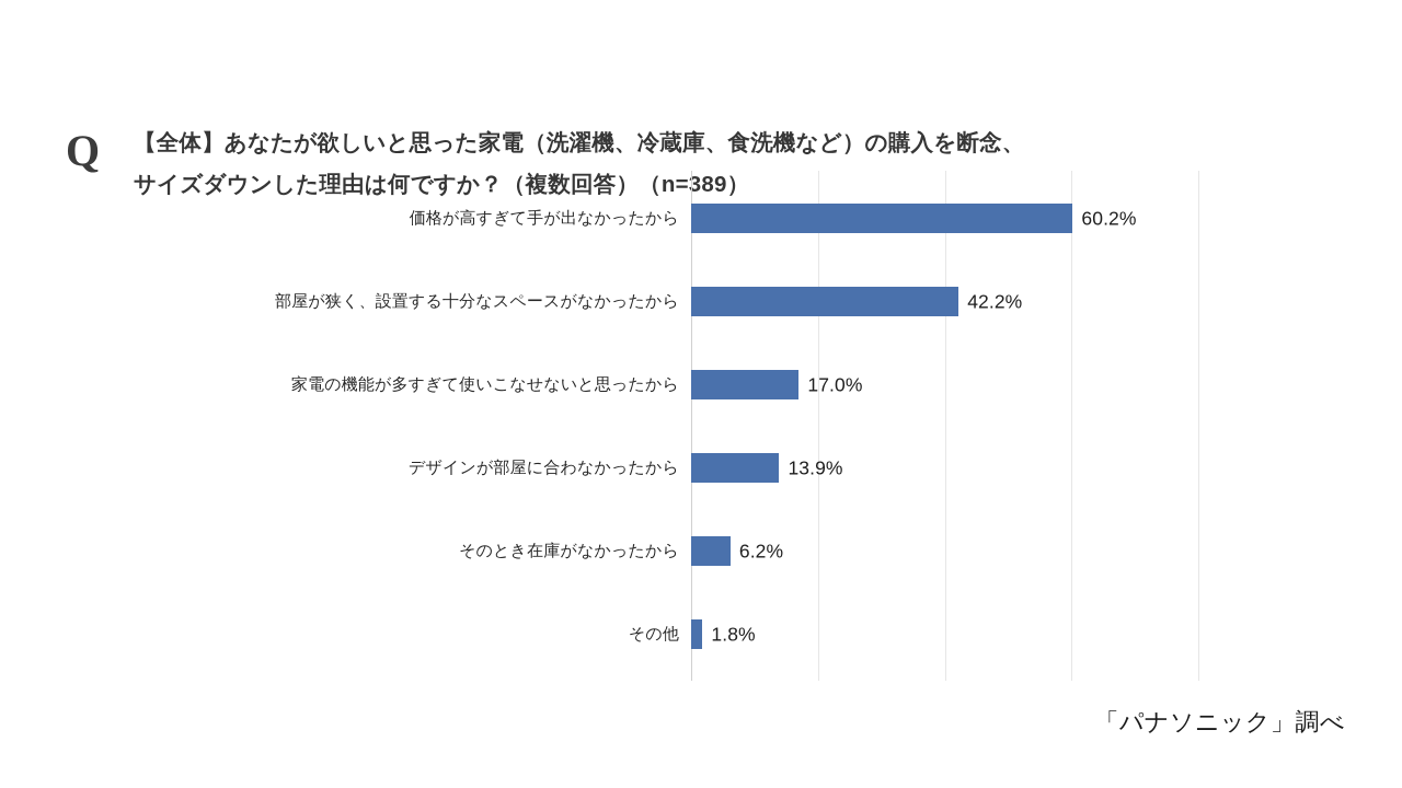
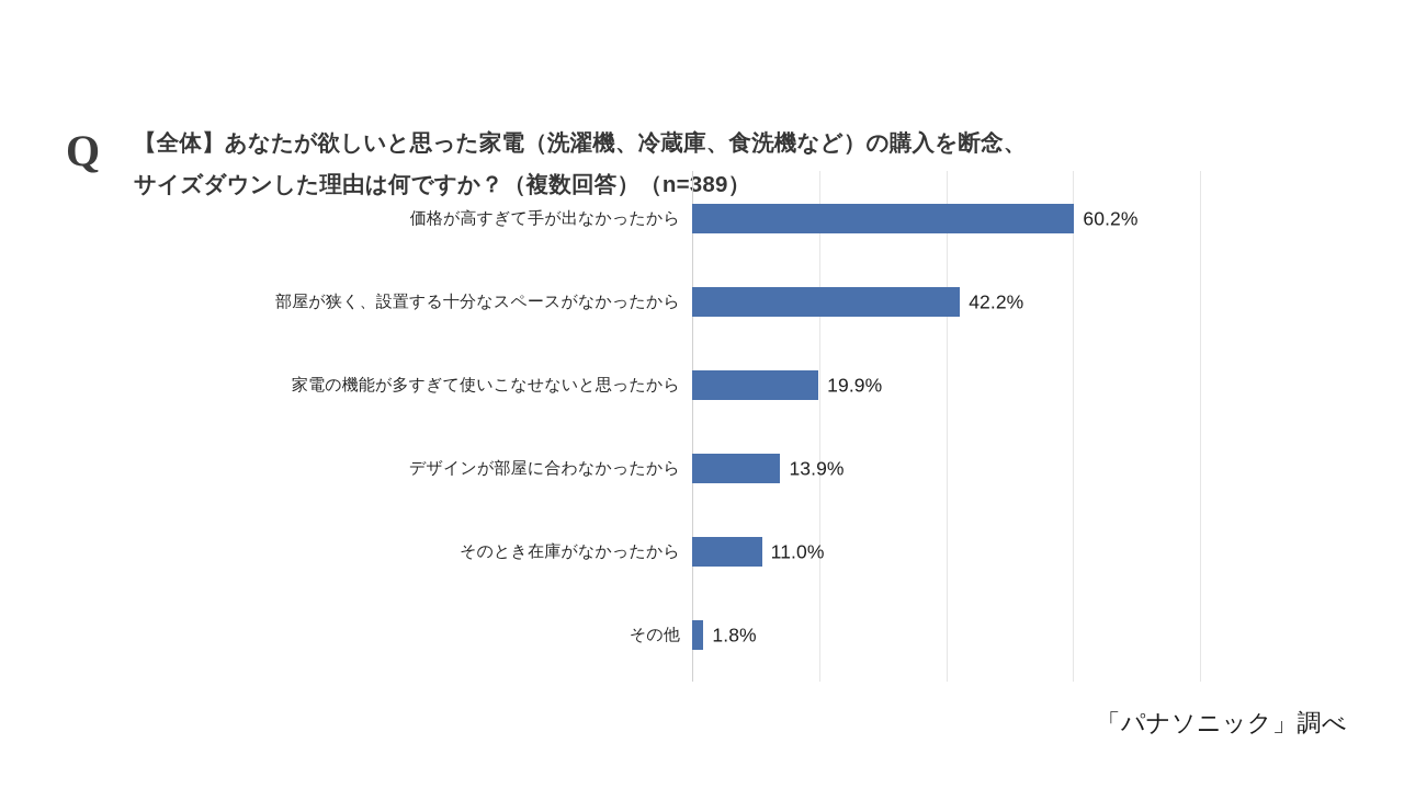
家電の機能が多すぎて使いこなせないと思ったから: 17.0% -> 19.9%
そのとき在庫がなかったから: 6.2% -> 11.0%
